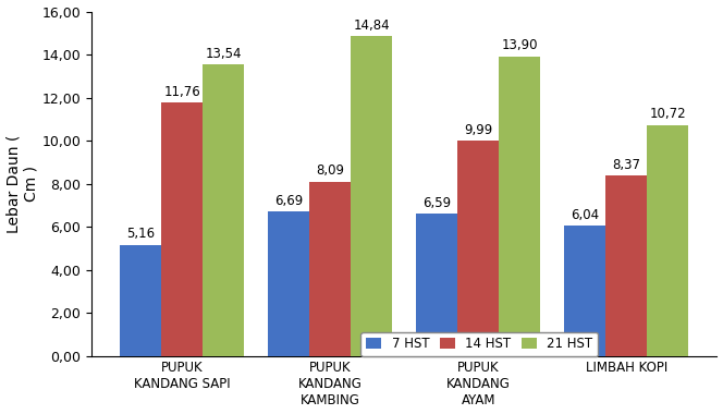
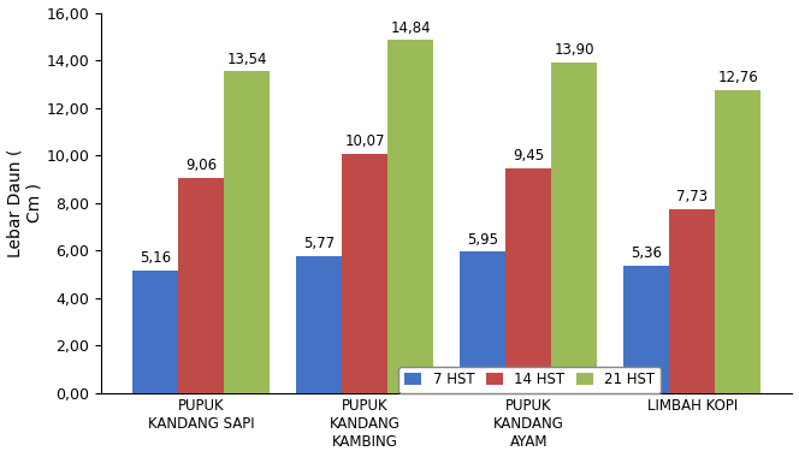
14 HST/PUPUK KANDANG SAPI: 11,76 -> 9,06
7 HST/PUPUK KANDANG KAMBING: 6,69 -> 5,77
14 HST/PUPUK KANDANG KAMBING: 8,09 -> 10,07
7 HST/PUPUK KANDANG AYAM: 6,59 -> 5,95
14 HST/PUPUK KANDANG AYAM: 9,99 -> 9,45
7 HST/LIMBAH KOPI: 6,04 -> 5,36
14 HST/LIMBAH KOPI: 8,37 -> 7,73
21 HST/LIMBAH KOPI: 10,72 -> 12,76
